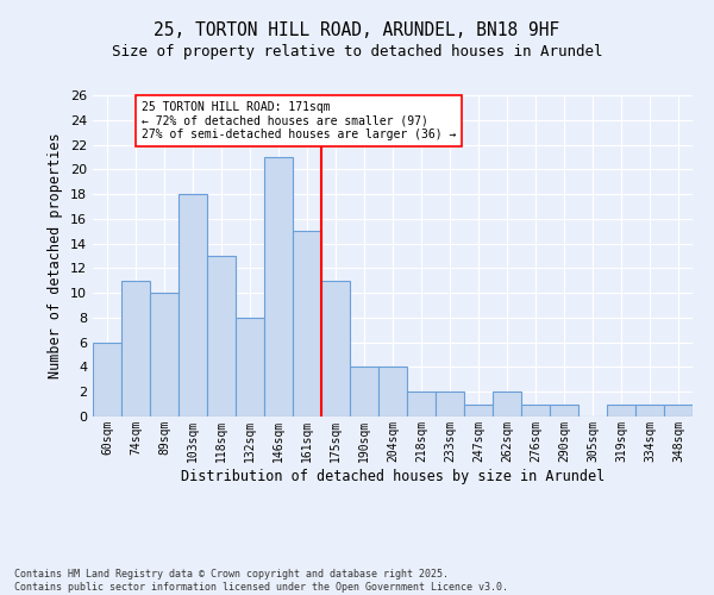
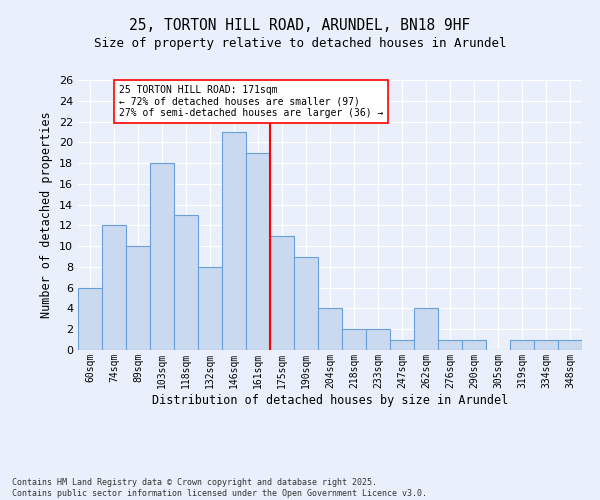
74sqm: 11 -> 12
161sqm: 15 -> 19
190sqm: 4 -> 9
262sqm: 2 -> 4
